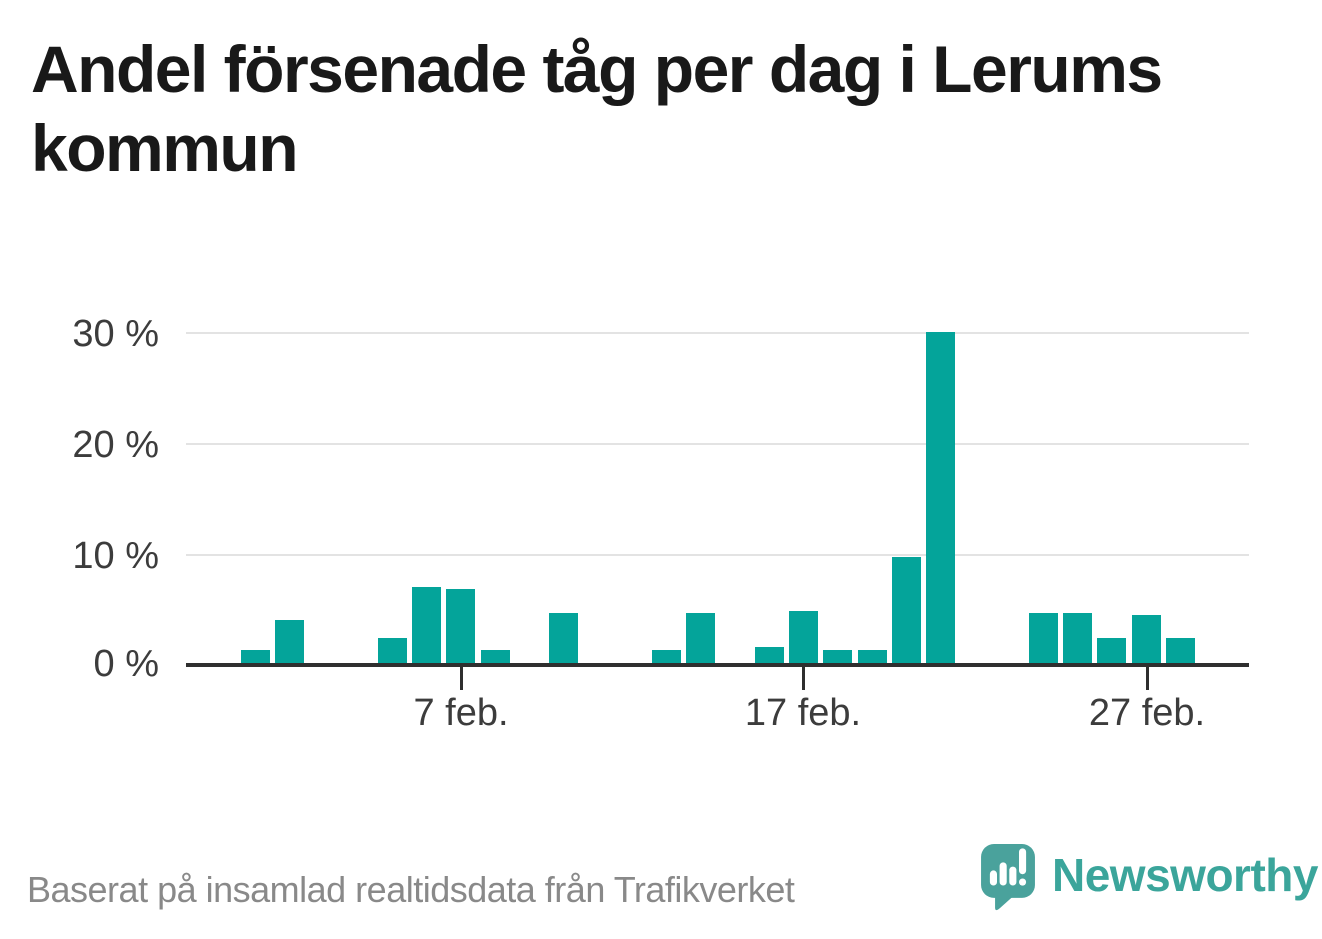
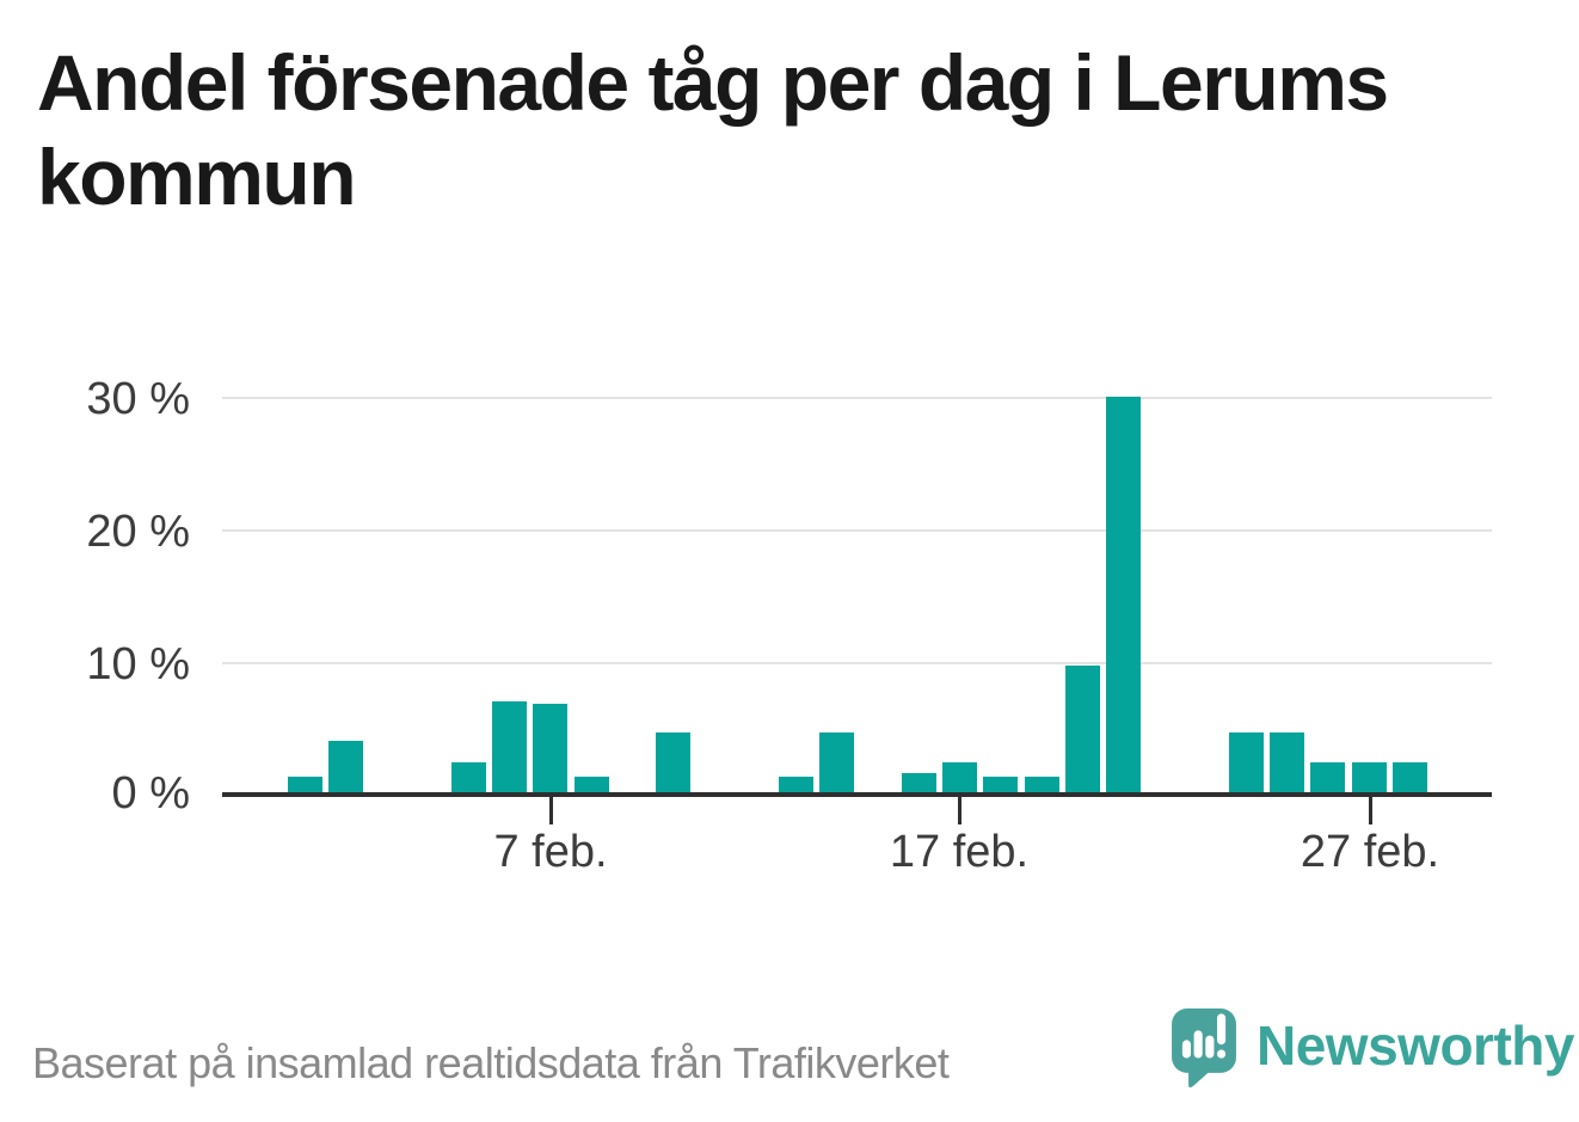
17 feb.: 4.7% -> 2.3%
27 feb.: 4.3% -> 2.3%
